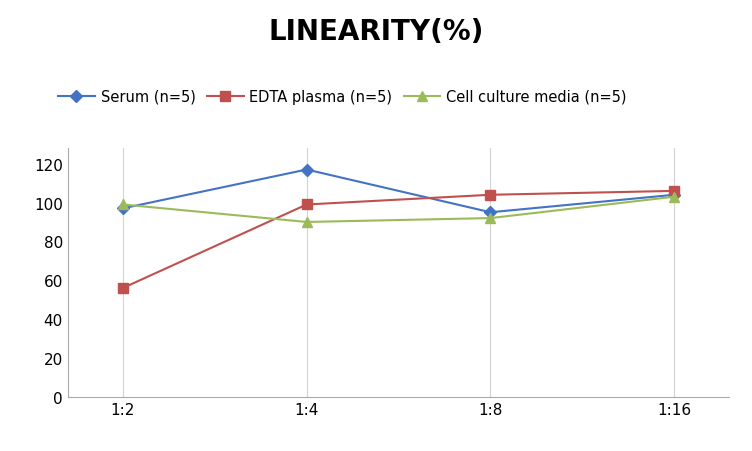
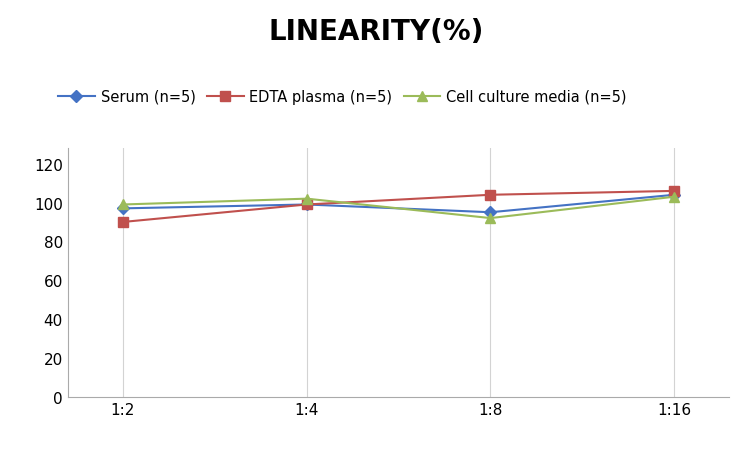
EDTA plasma (n=5)/1:2: 56 -> 90
Serum (n=5)/1:4: 117 -> 99
Cell culture media (n=5)/1:4: 90 -> 102
